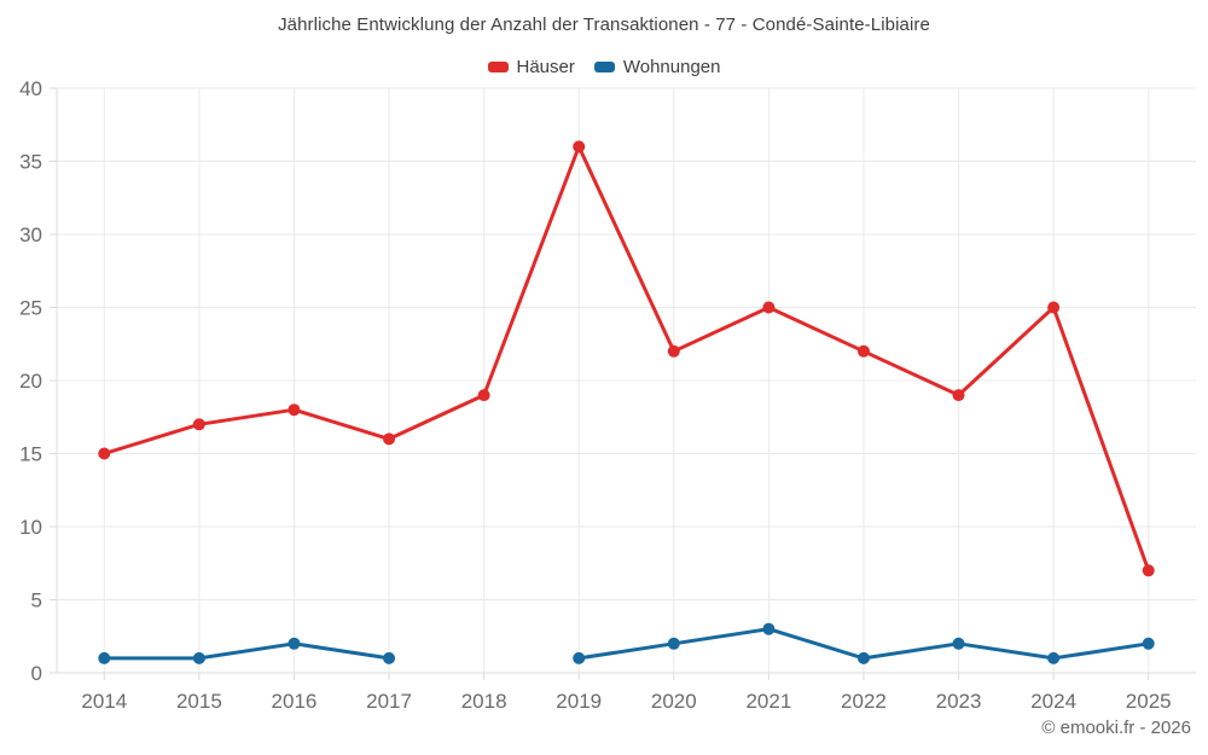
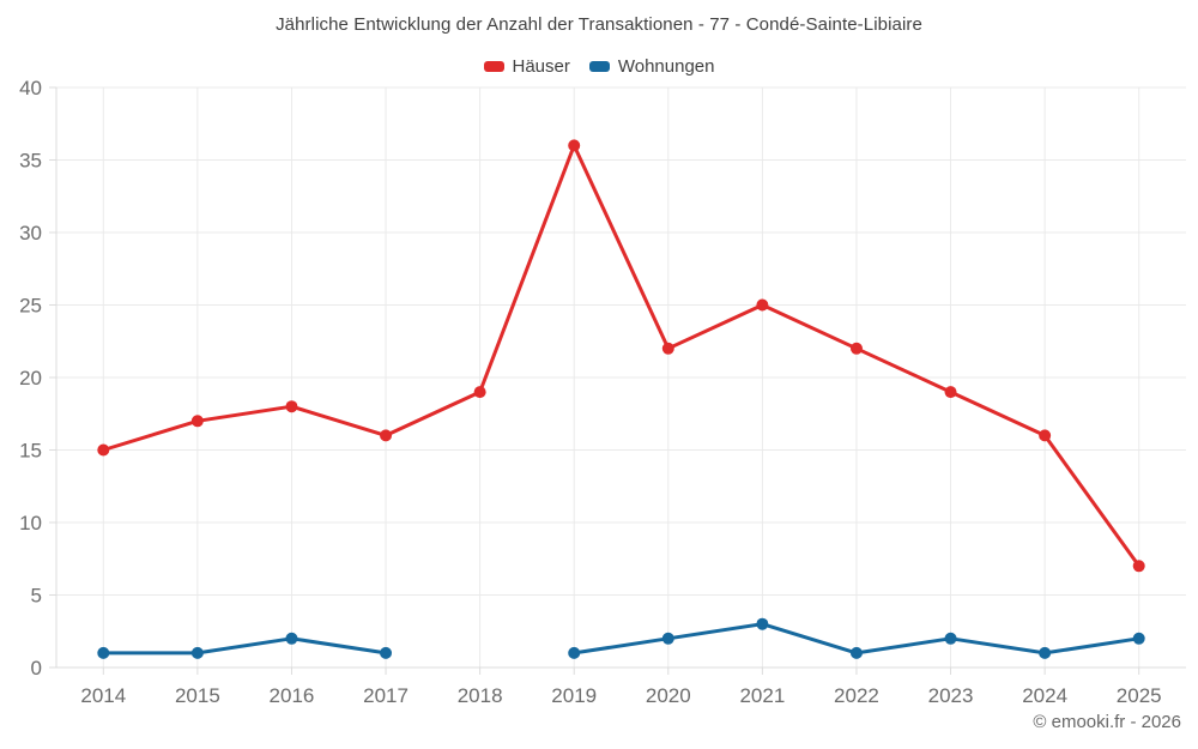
Häuser/2024: 25 -> 16
